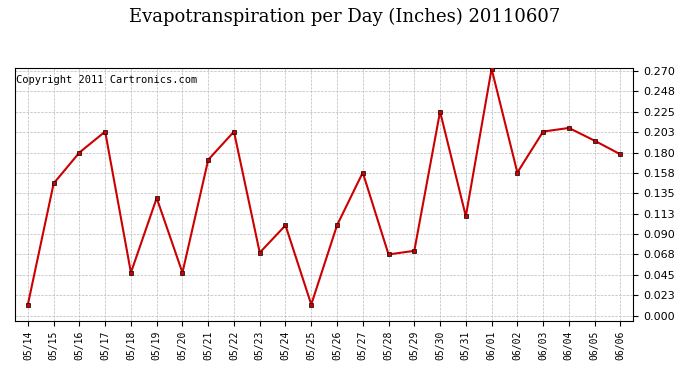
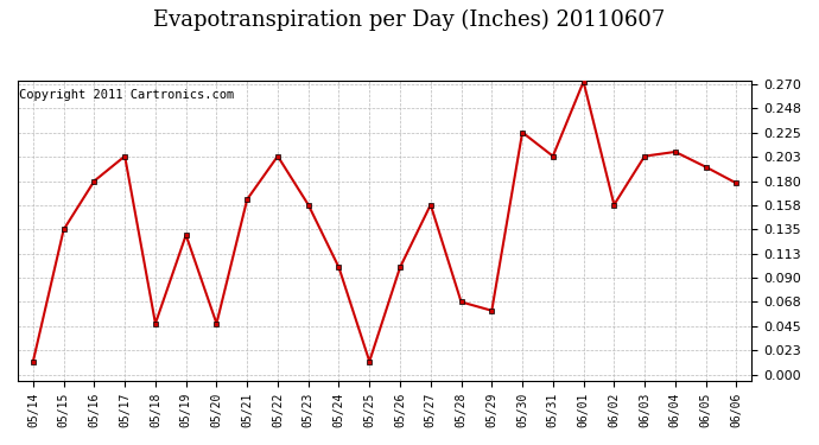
05/15: 0.146 -> 0.135
05/21: 0.172 -> 0.163
05/23: 0.070 -> 0.158
05/29: 0.072 -> 0.060
05/31: 0.110 -> 0.203
